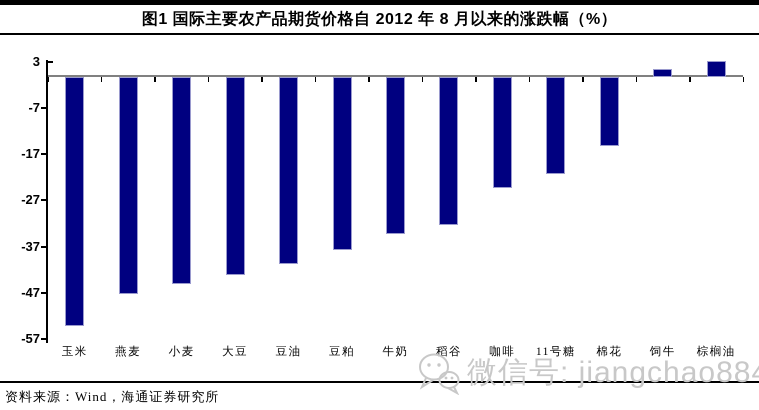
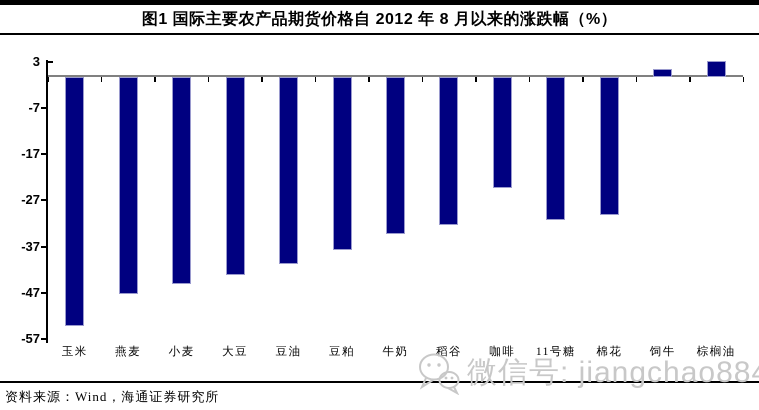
11号糖: -21 -> -31
棉花: -15 -> -30
